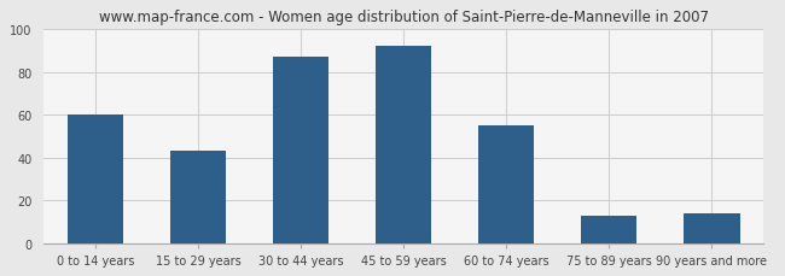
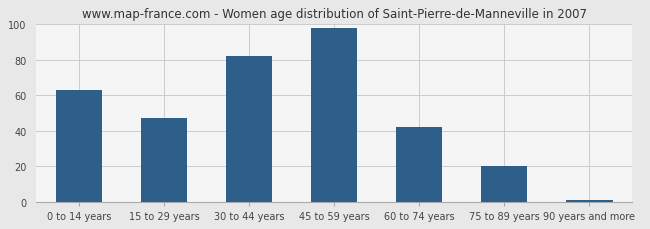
0 to 14 years: 60 -> 63
15 to 29 years: 43 -> 47
30 to 44 years: 87 -> 82
45 to 59 years: 92 -> 98
60 to 74 years: 55 -> 42
75 to 89 years: 13 -> 20
90 years and more: 14 -> 1
